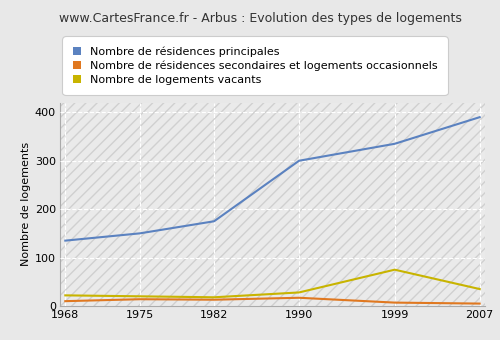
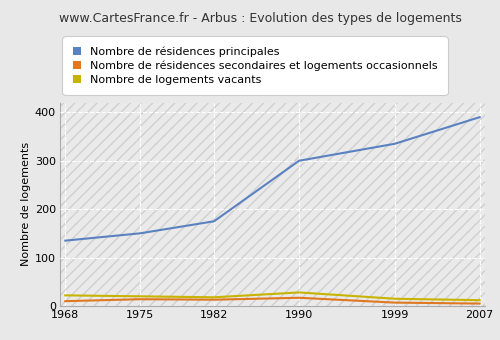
Nombre de logements vacants/1999: 75 -> 15
Nombre de logements vacants/2007: 35 -> 12
